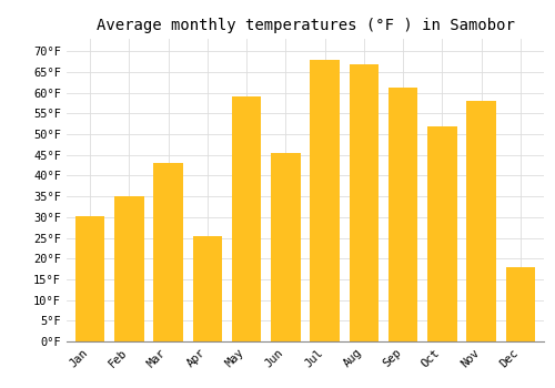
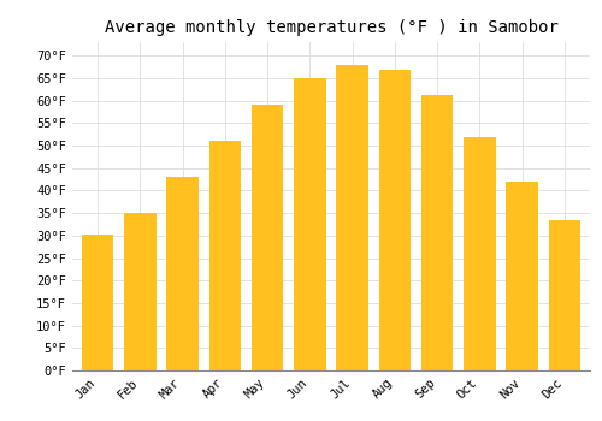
Apr: 25.5°F -> 51.1°F
Jun: 45.5°F -> 65.1°F
Nov: 58.0°F -> 42.1°F
Dec: 18.0°F -> 33.3°F
